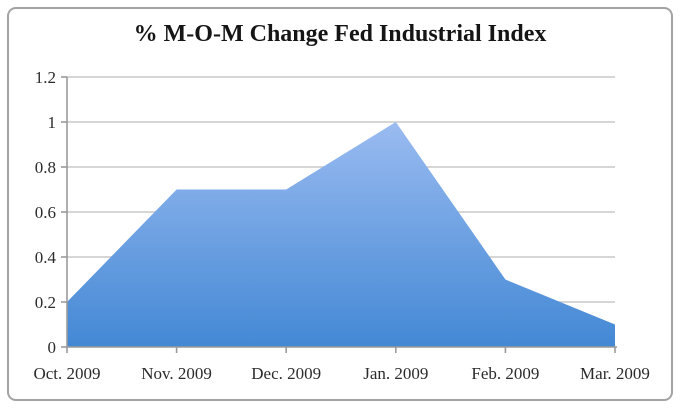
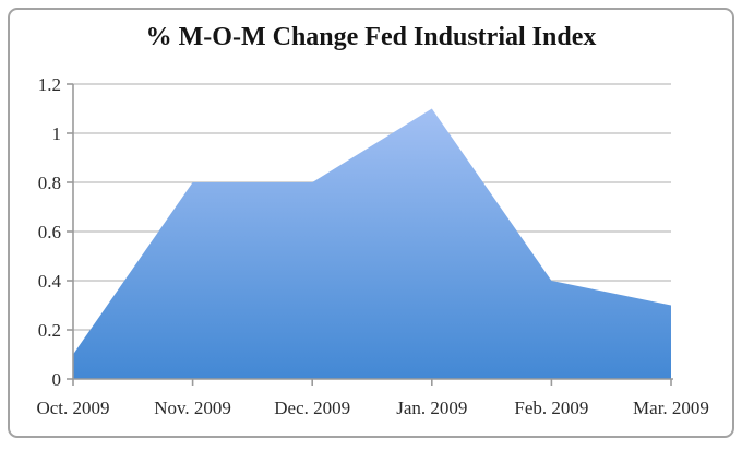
Oct. 2009: 0.2 -> 0.1
Nov. 2009: 0.7 -> 0.8
Dec. 2009: 0.7 -> 0.8
Jan. 2009: 1.0 -> 1.1
Feb. 2009: 0.3 -> 0.4
Mar. 2009: 0.1 -> 0.3
